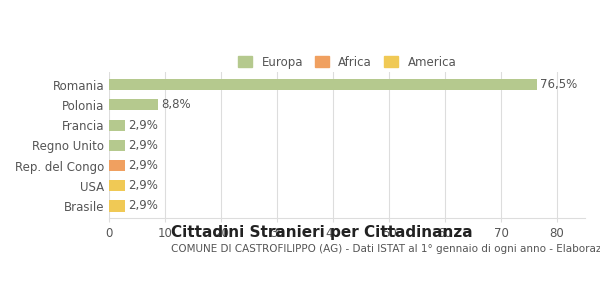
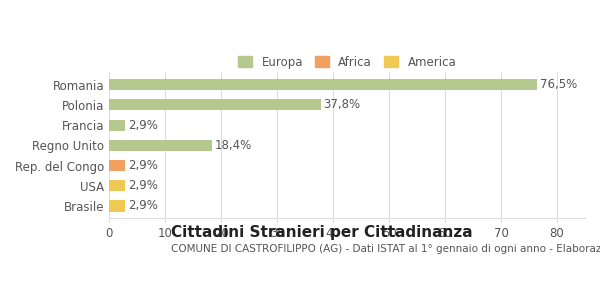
Polonia: 8,8% -> 37,8%
Regno Unito: 2,9% -> 18,4%
